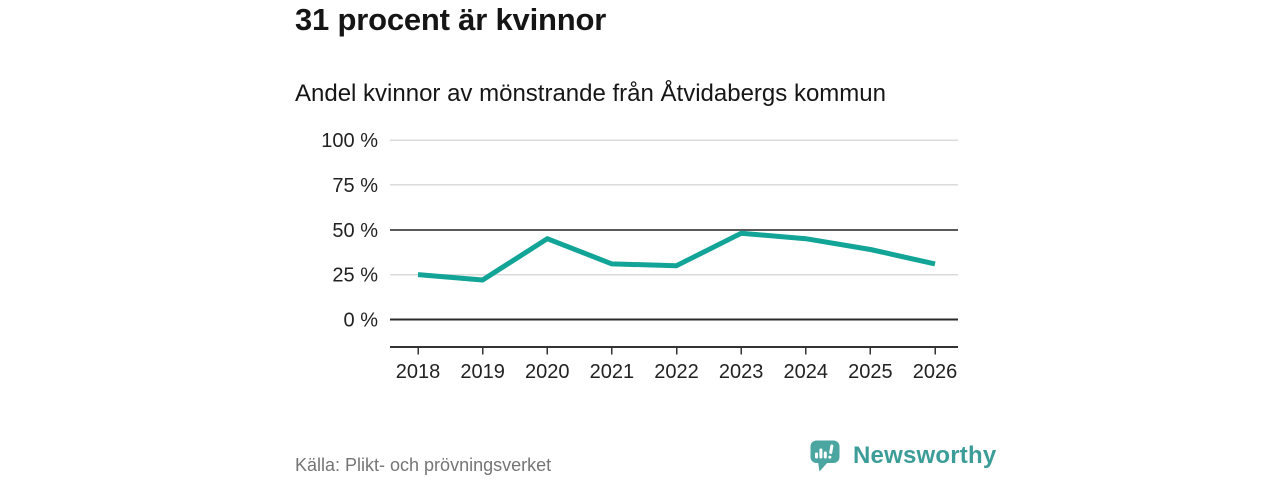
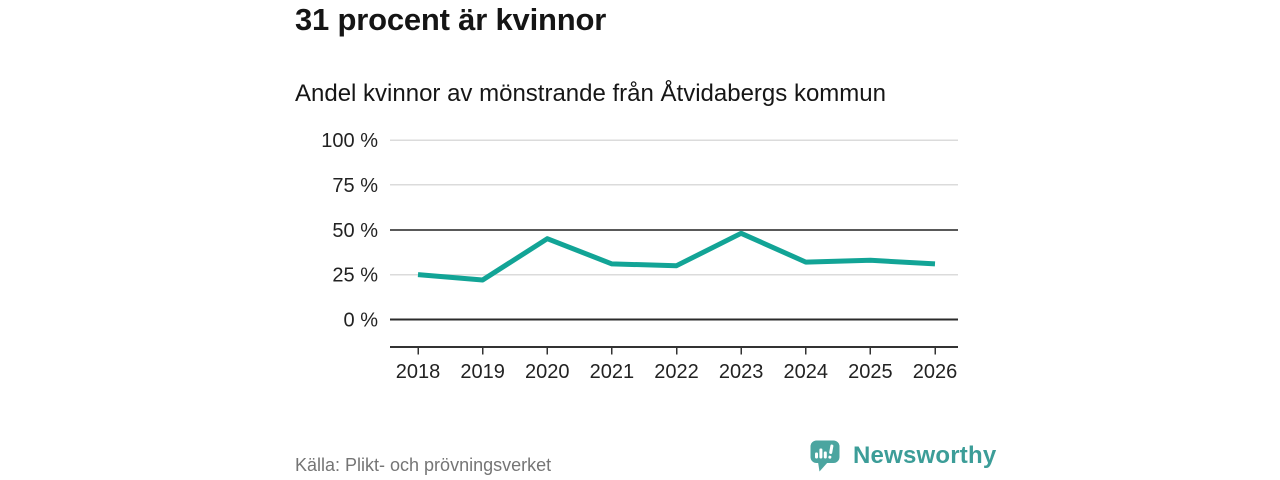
2024: 45% -> 32%
2025: 39% -> 33%
